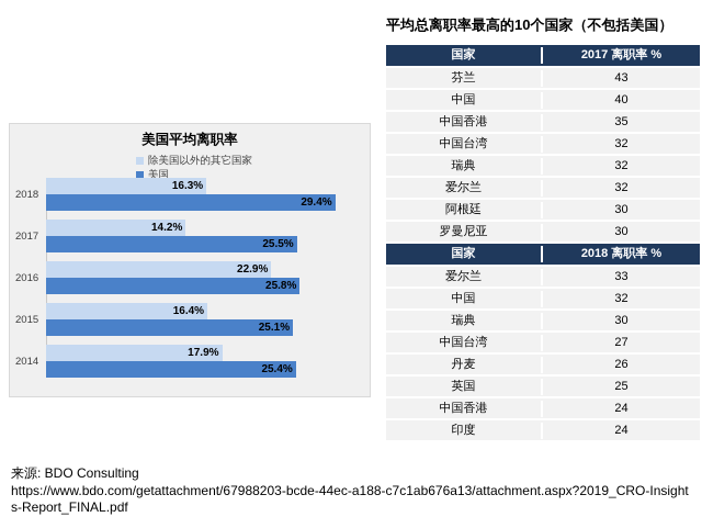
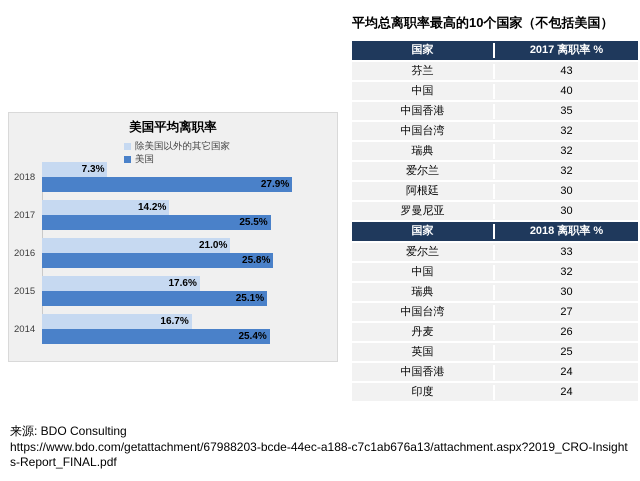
美国平均离职率/除美国以外的其它国家/2018: 16.3% -> 7.3%
美国平均离职率/美国/2018: 29.4% -> 27.9%
美国平均离职率/除美国以外的其它国家/2016: 22.9% -> 21.0%
美国平均离职率/除美国以外的其它国家/2015: 16.4% -> 17.6%
美国平均离职率/除美国以外的其它国家/2014: 17.9% -> 16.7%
